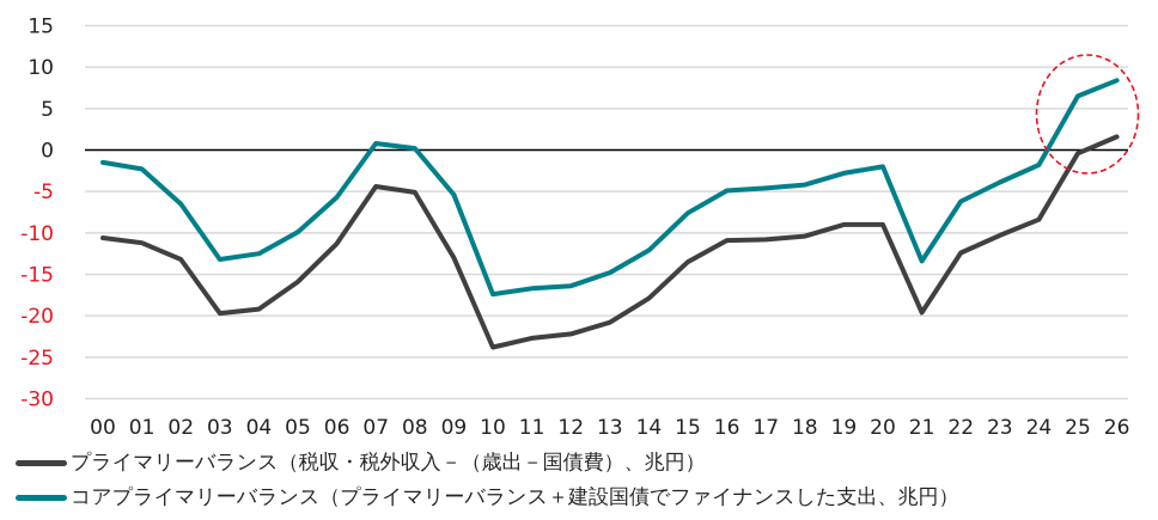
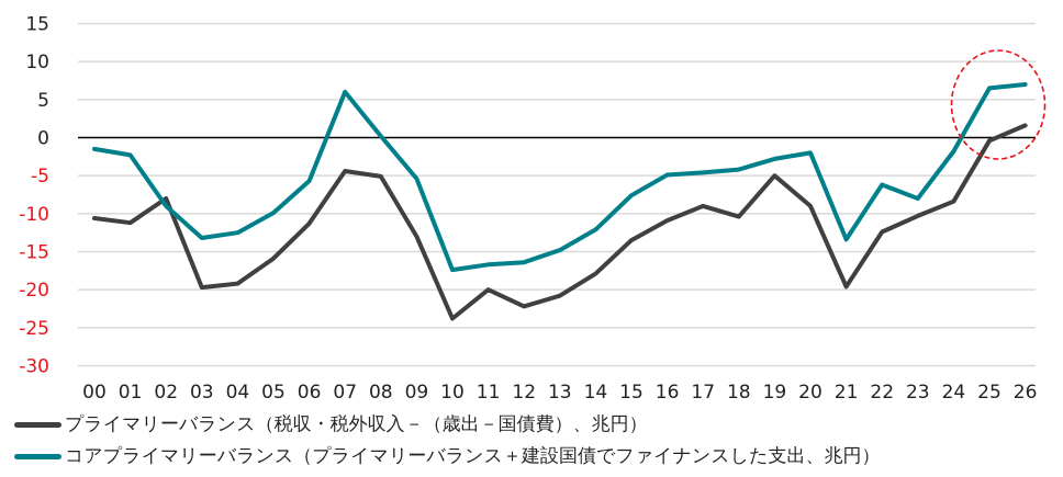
プライマリーバランス（税収・税外収入－（歳出－国債費）、兆円）/02: -13 -> -8
コアプライマリーバランス（プライマリーバランス＋建設国債でファイナンスした支出、兆円）/02: -6 -> -9
コアプライマリーバランス（プライマリーバランス＋建設国債でファイナンスした支出、兆円）/07: 1 -> 6
プライマリーバランス（税収・税外収入－（歳出－国債費）、兆円）/11: -23 -> -20
プライマリーバランス（税収・税外収入－（歳出－国債費）、兆円）/17: -11 -> -9
プライマリーバランス（税収・税外収入－（歳出－国債費）、兆円）/19: -9 -> -5
コアプライマリーバランス（プライマリーバランス＋建設国債でファイナンスした支出、兆円）/23: -4 -> -8
コアプライマリーバランス（プライマリーバランス＋建設国債でファイナンスした支出、兆円）/26: 8 -> 7
